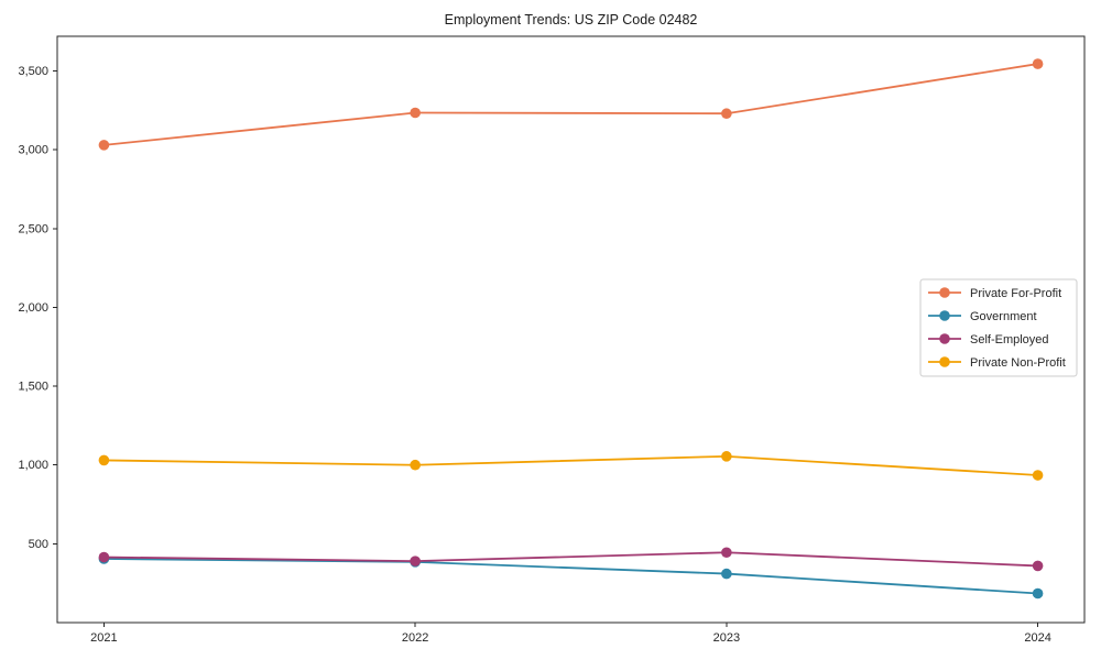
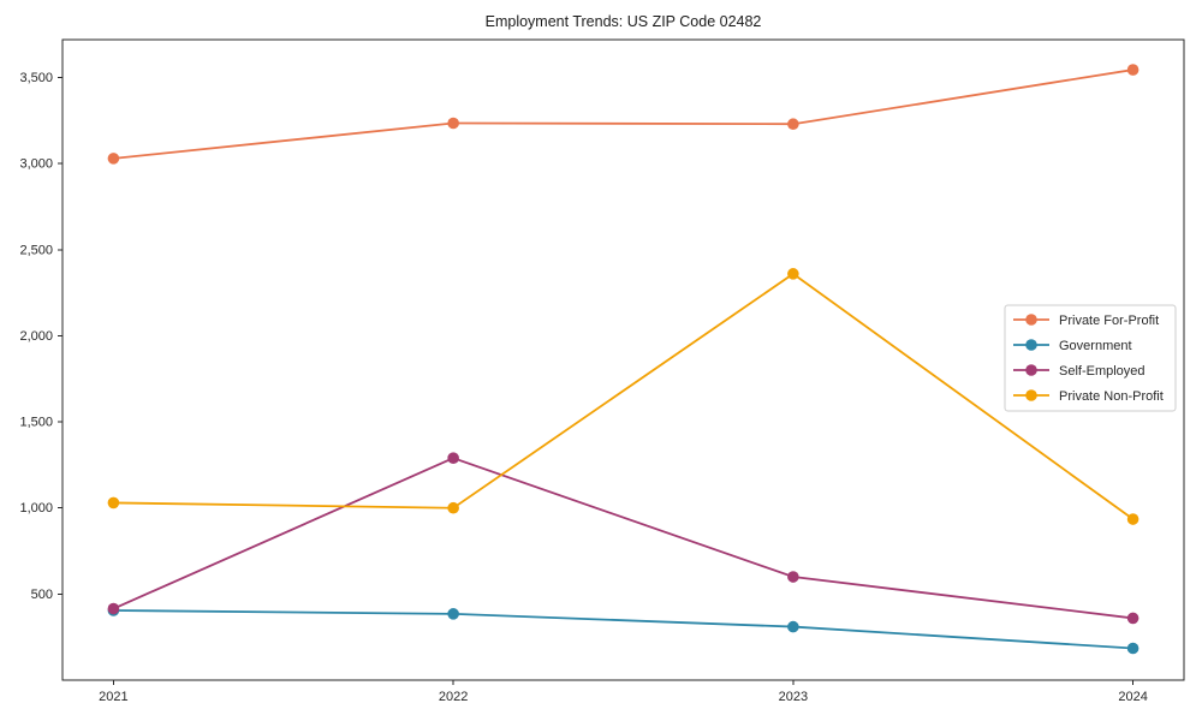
Self-Employed/2022: 390 -> 1290
Self-Employed/2023: 440 -> 600
Private Non-Profit/2023: 1060 -> 2360
